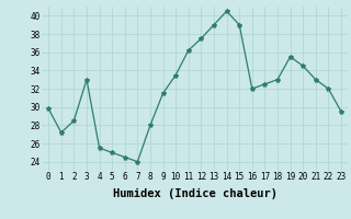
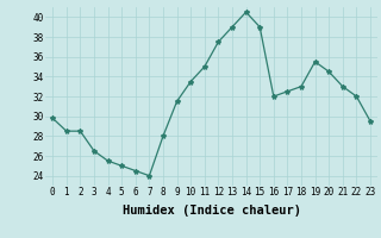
1: 27.2 -> 28.5
3: 33.0 -> 26.5
11: 36.2 -> 35.0
